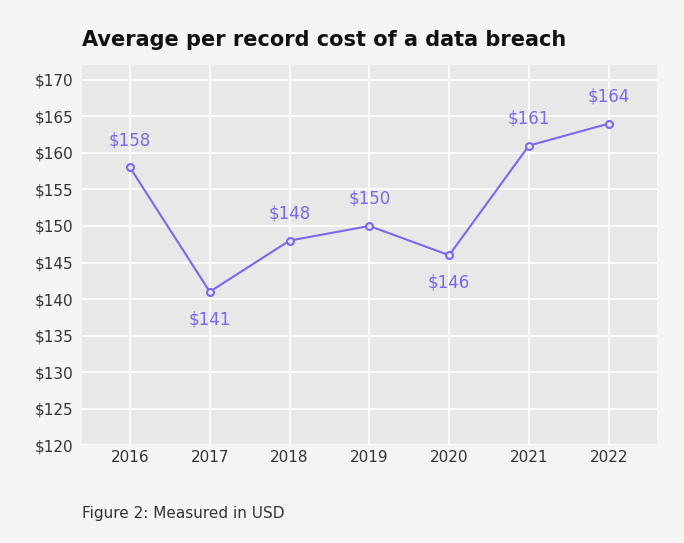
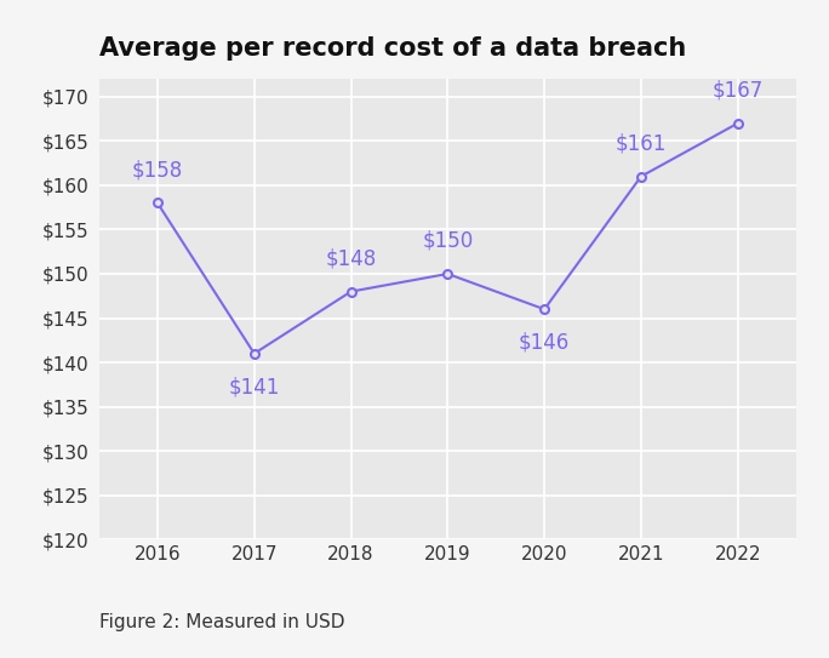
2022: $164 -> $167
